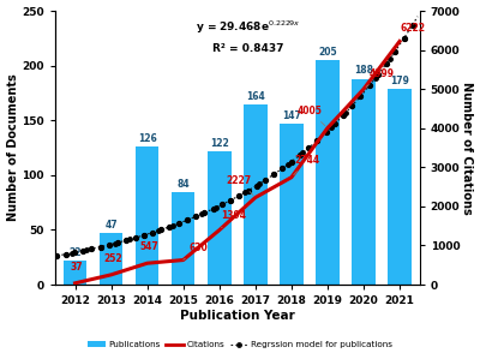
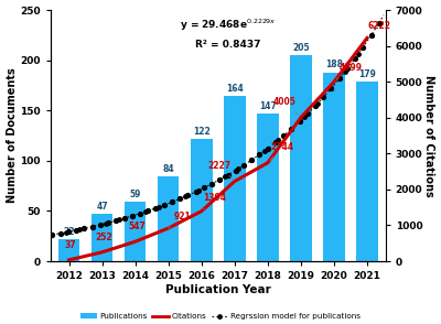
Publications/2014: 126 -> 59
Citations/2015: 630 -> 921
